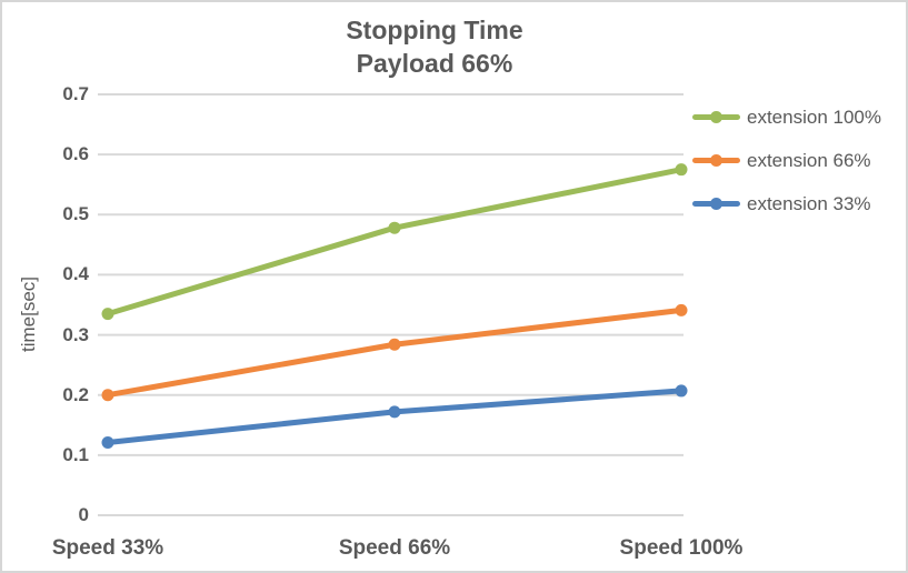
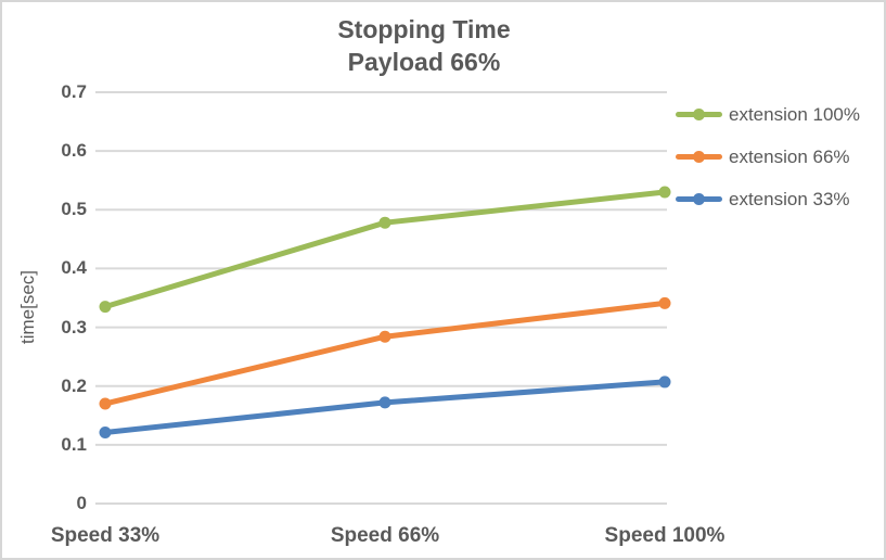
extension 66%/Speed 33%: 0.20 -> 0.17
extension 100%/Speed 100%: 0.57 -> 0.53
